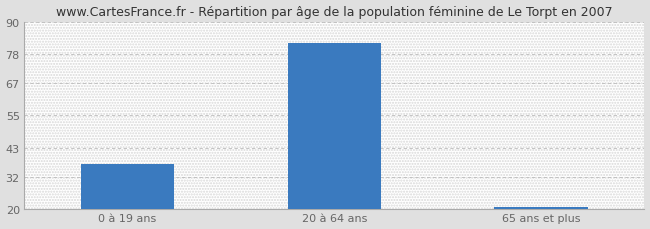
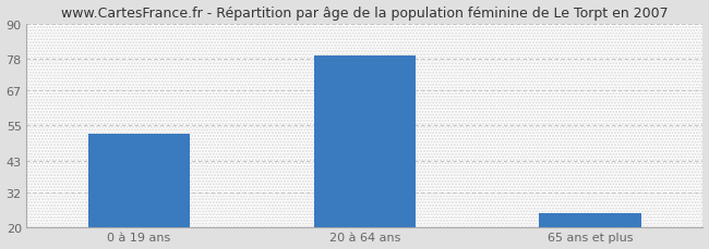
0 à 19 ans: 37 -> 52
20 à 64 ans: 82 -> 79
65 ans et plus: 21 -> 25
